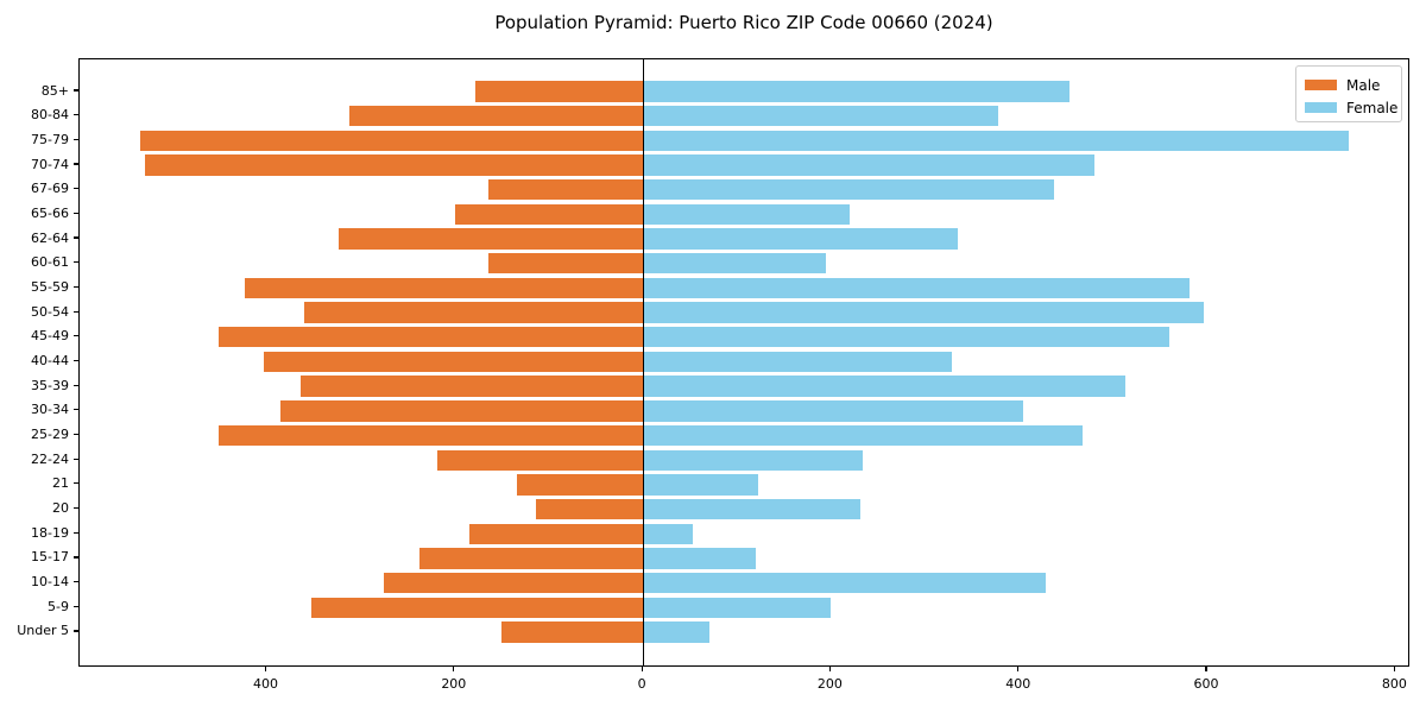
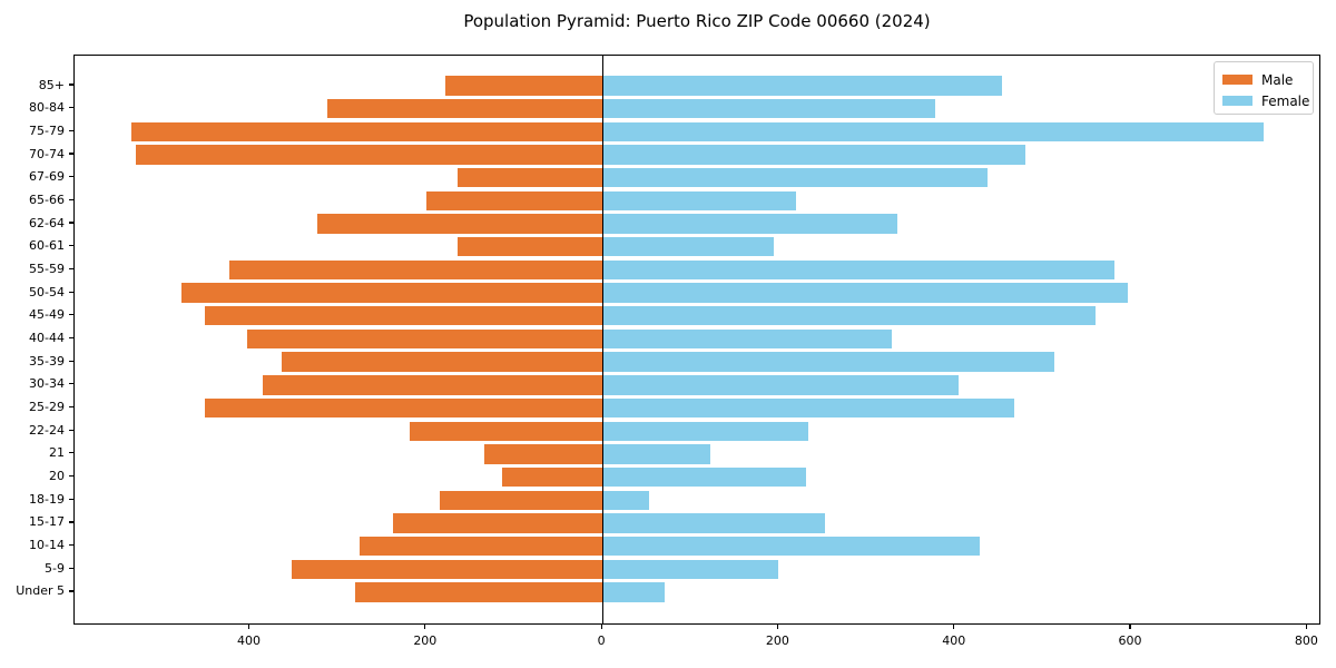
Male/50-54: 360 -> 480
Female/15-17: 120 -> 250
Male/Under 5: 150 -> 280
